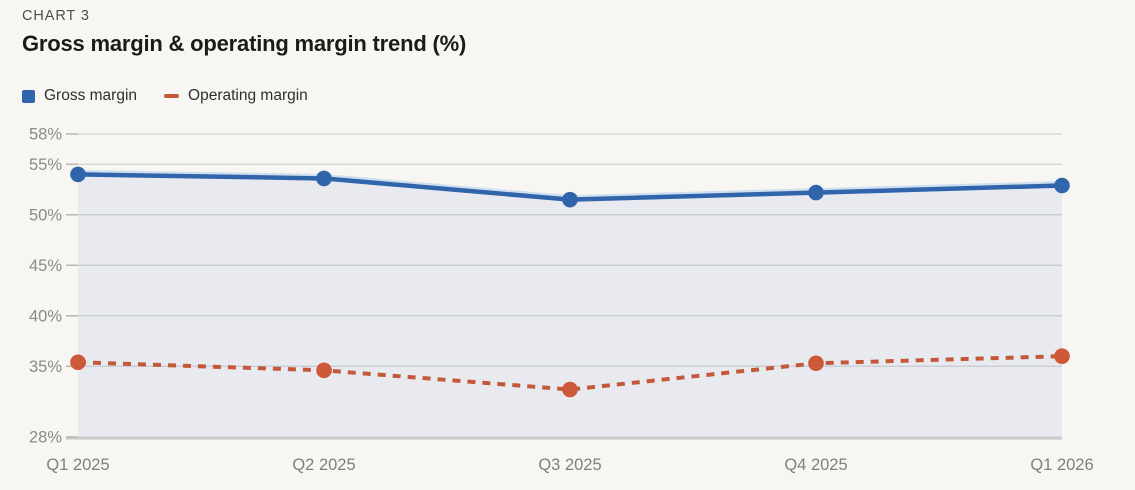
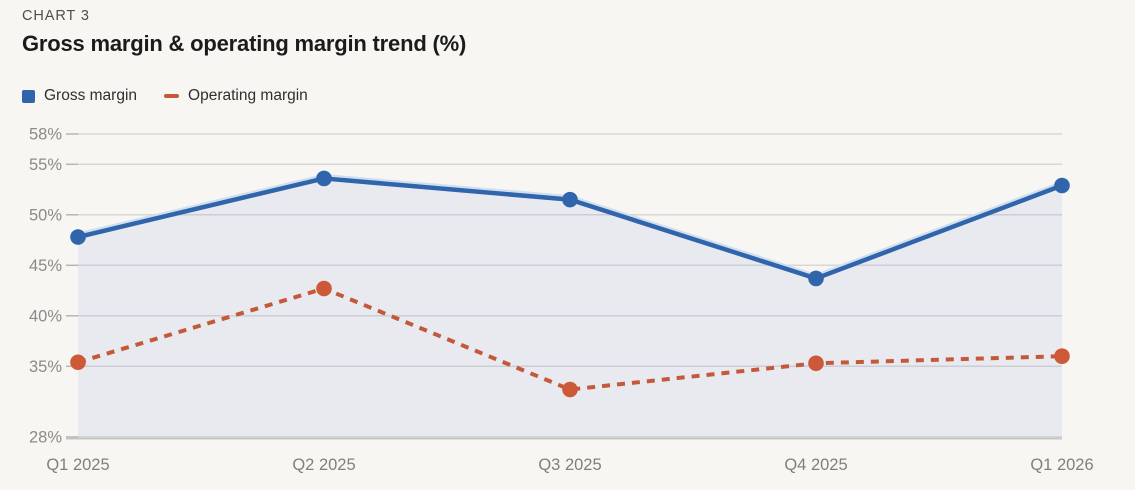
Gross margin/Q1 2025: 54.0% -> 47.8%
Operating margin/Q2 2025: 34.6% -> 42.7%
Gross margin/Q4 2025: 52.2% -> 43.7%
